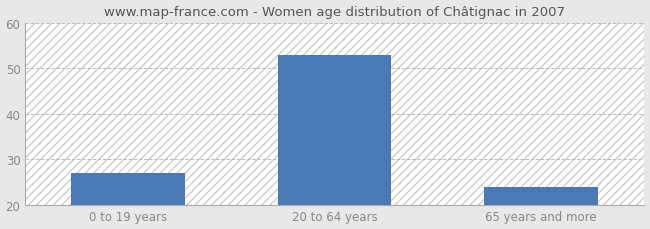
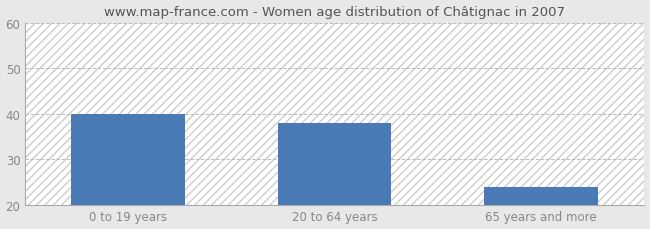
0 to 19 years: 27 -> 40
20 to 64 years: 53 -> 38
